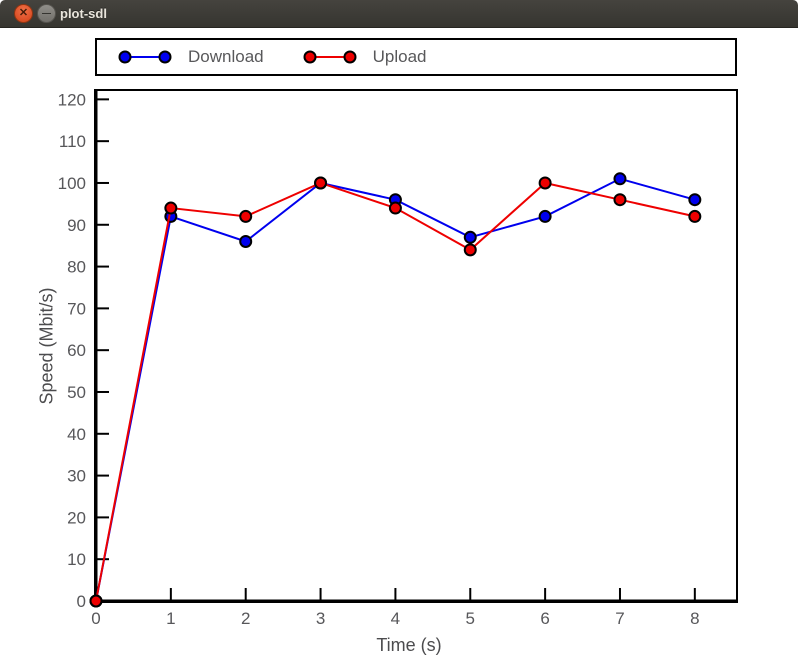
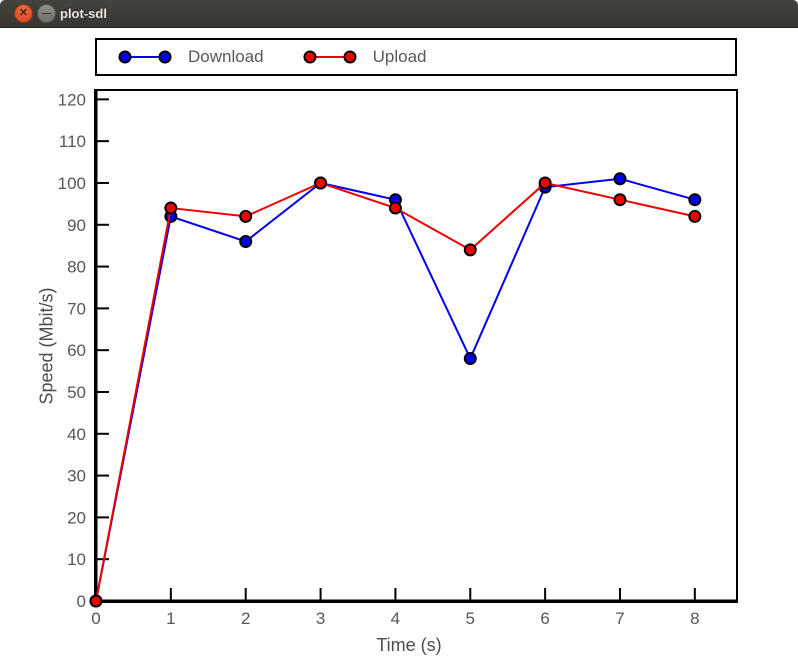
Download/5: 87 -> 58
Download/6: 92 -> 99
